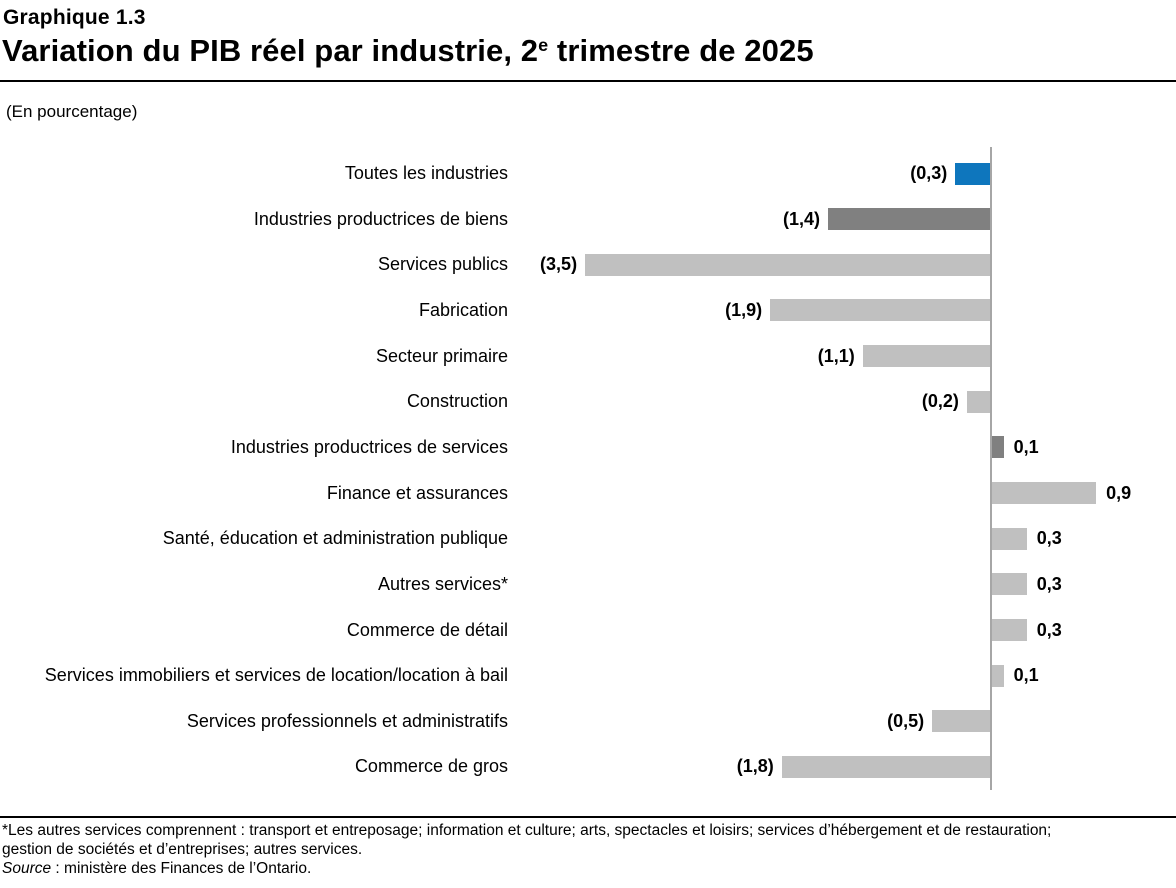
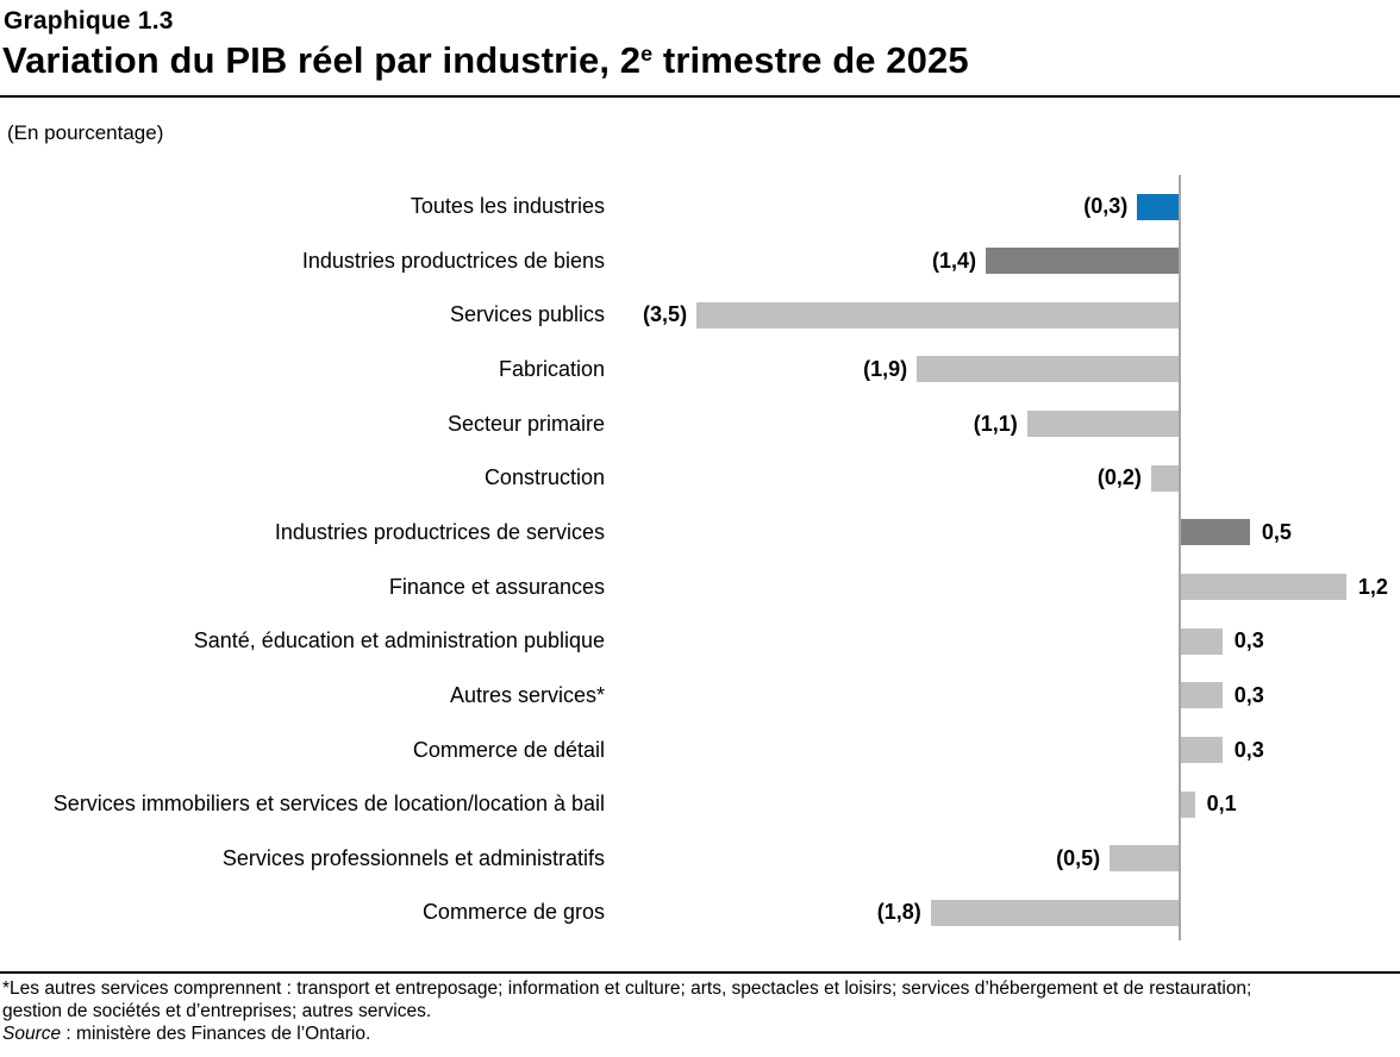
Industries productrices de services: 0,1 -> 0,5
Finance et assurances: 0,9 -> 1,2
